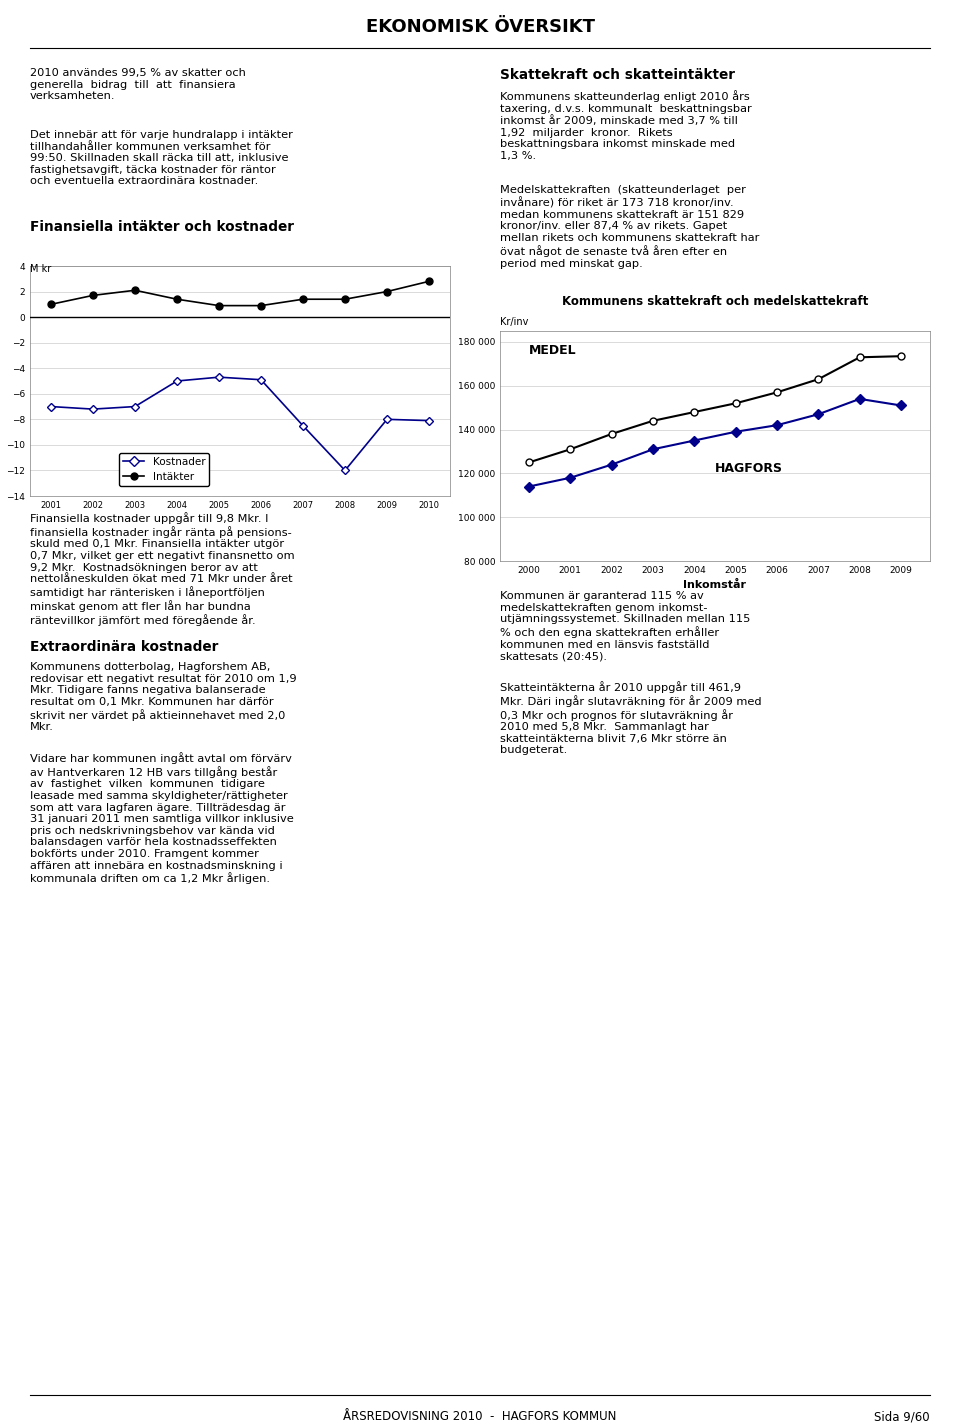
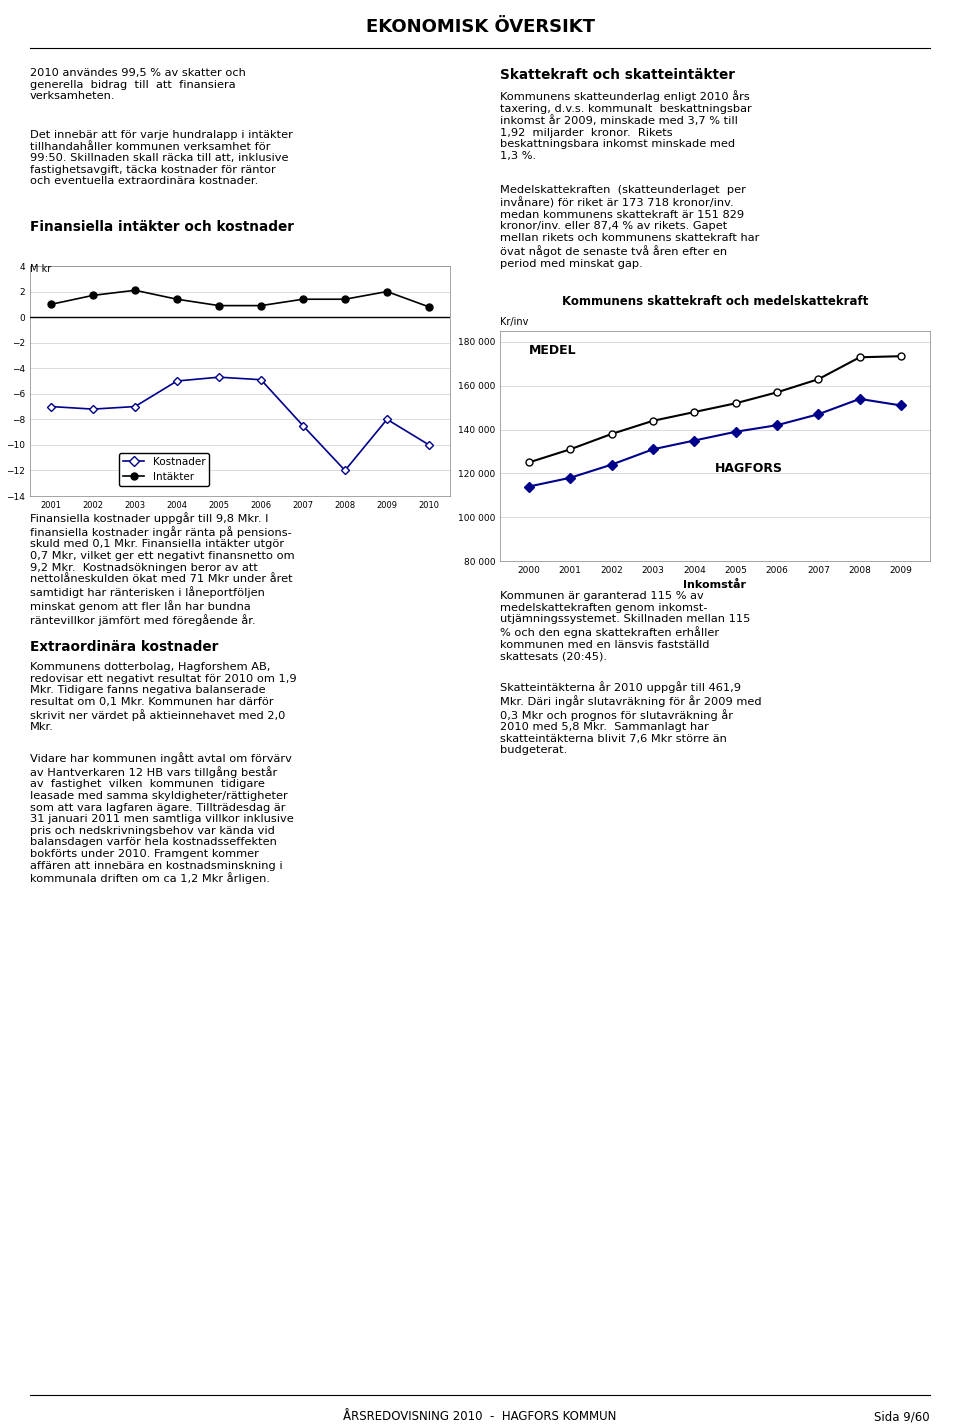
Kostnader/2010: -8.1 -> -10.0
Intäkter/2010: 2.8 -> 0.8
